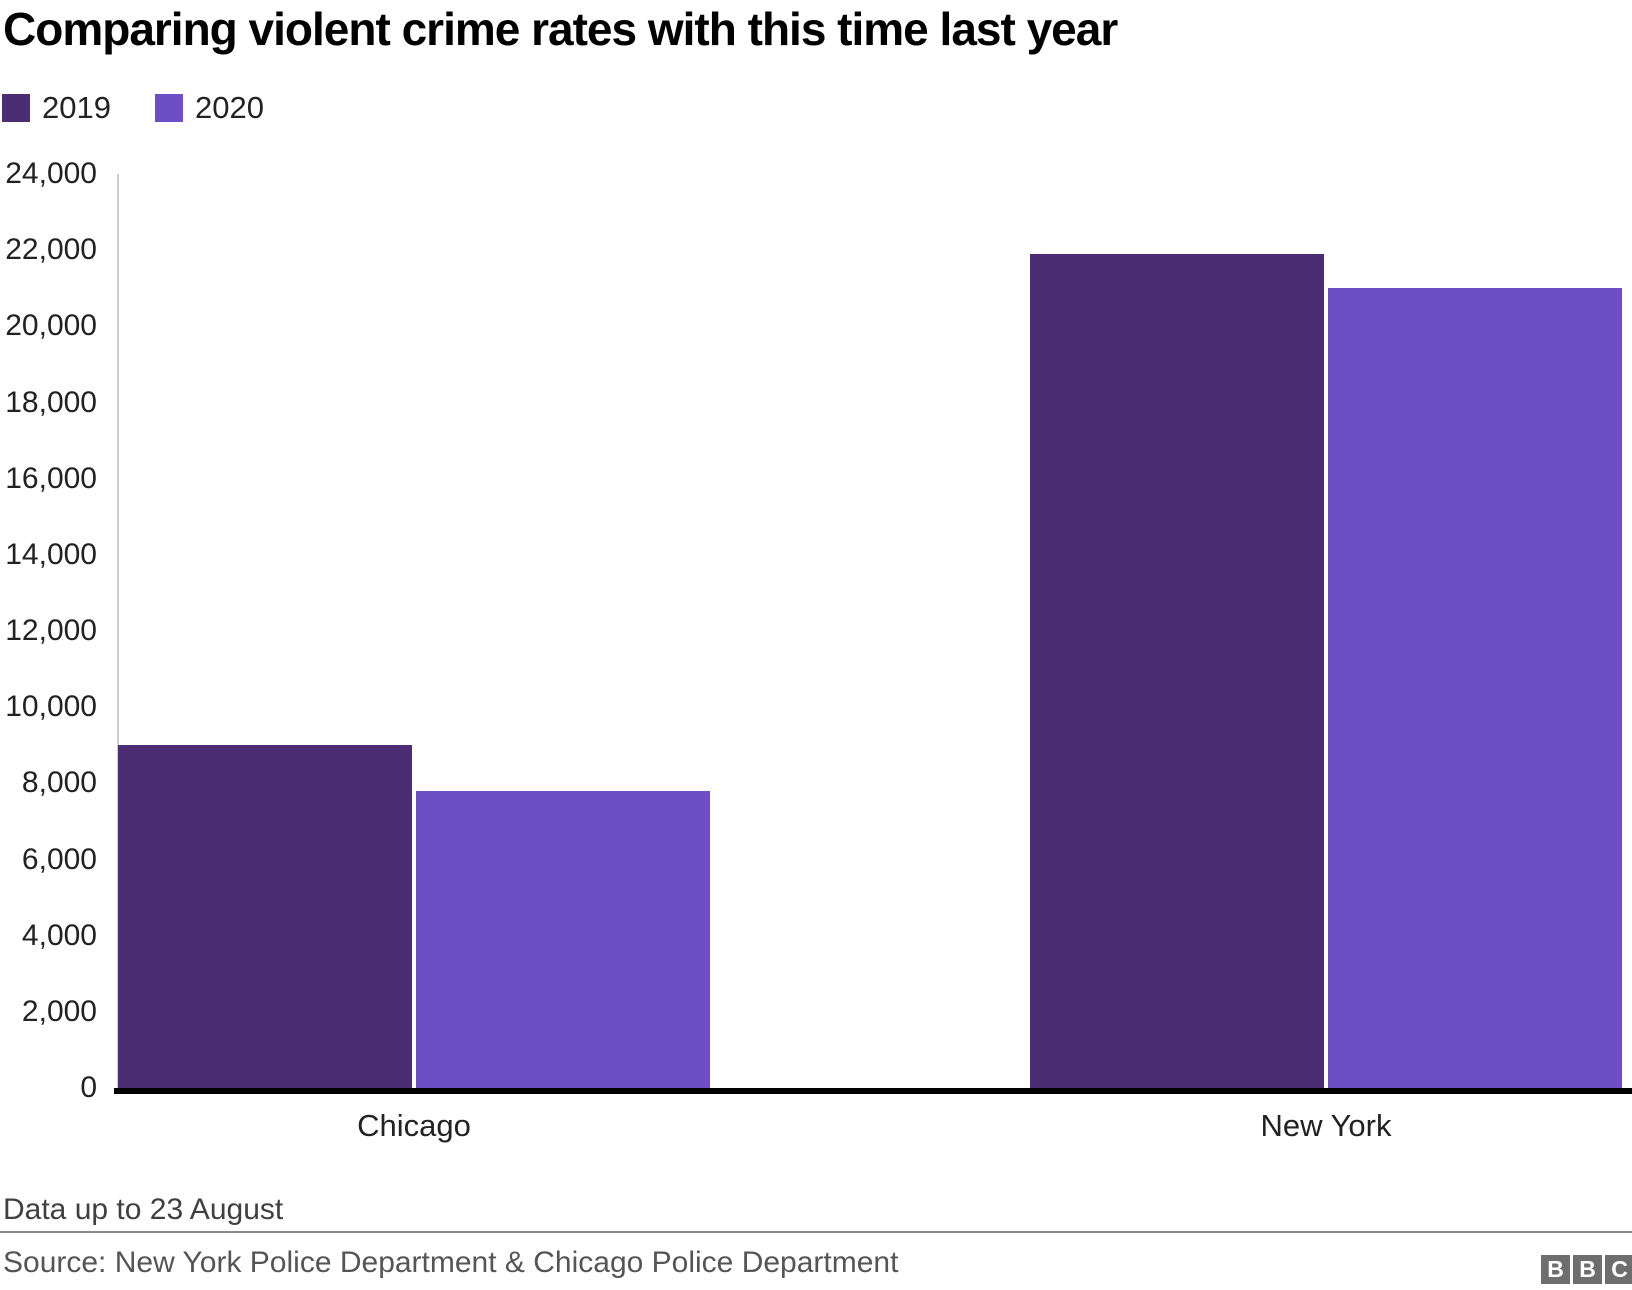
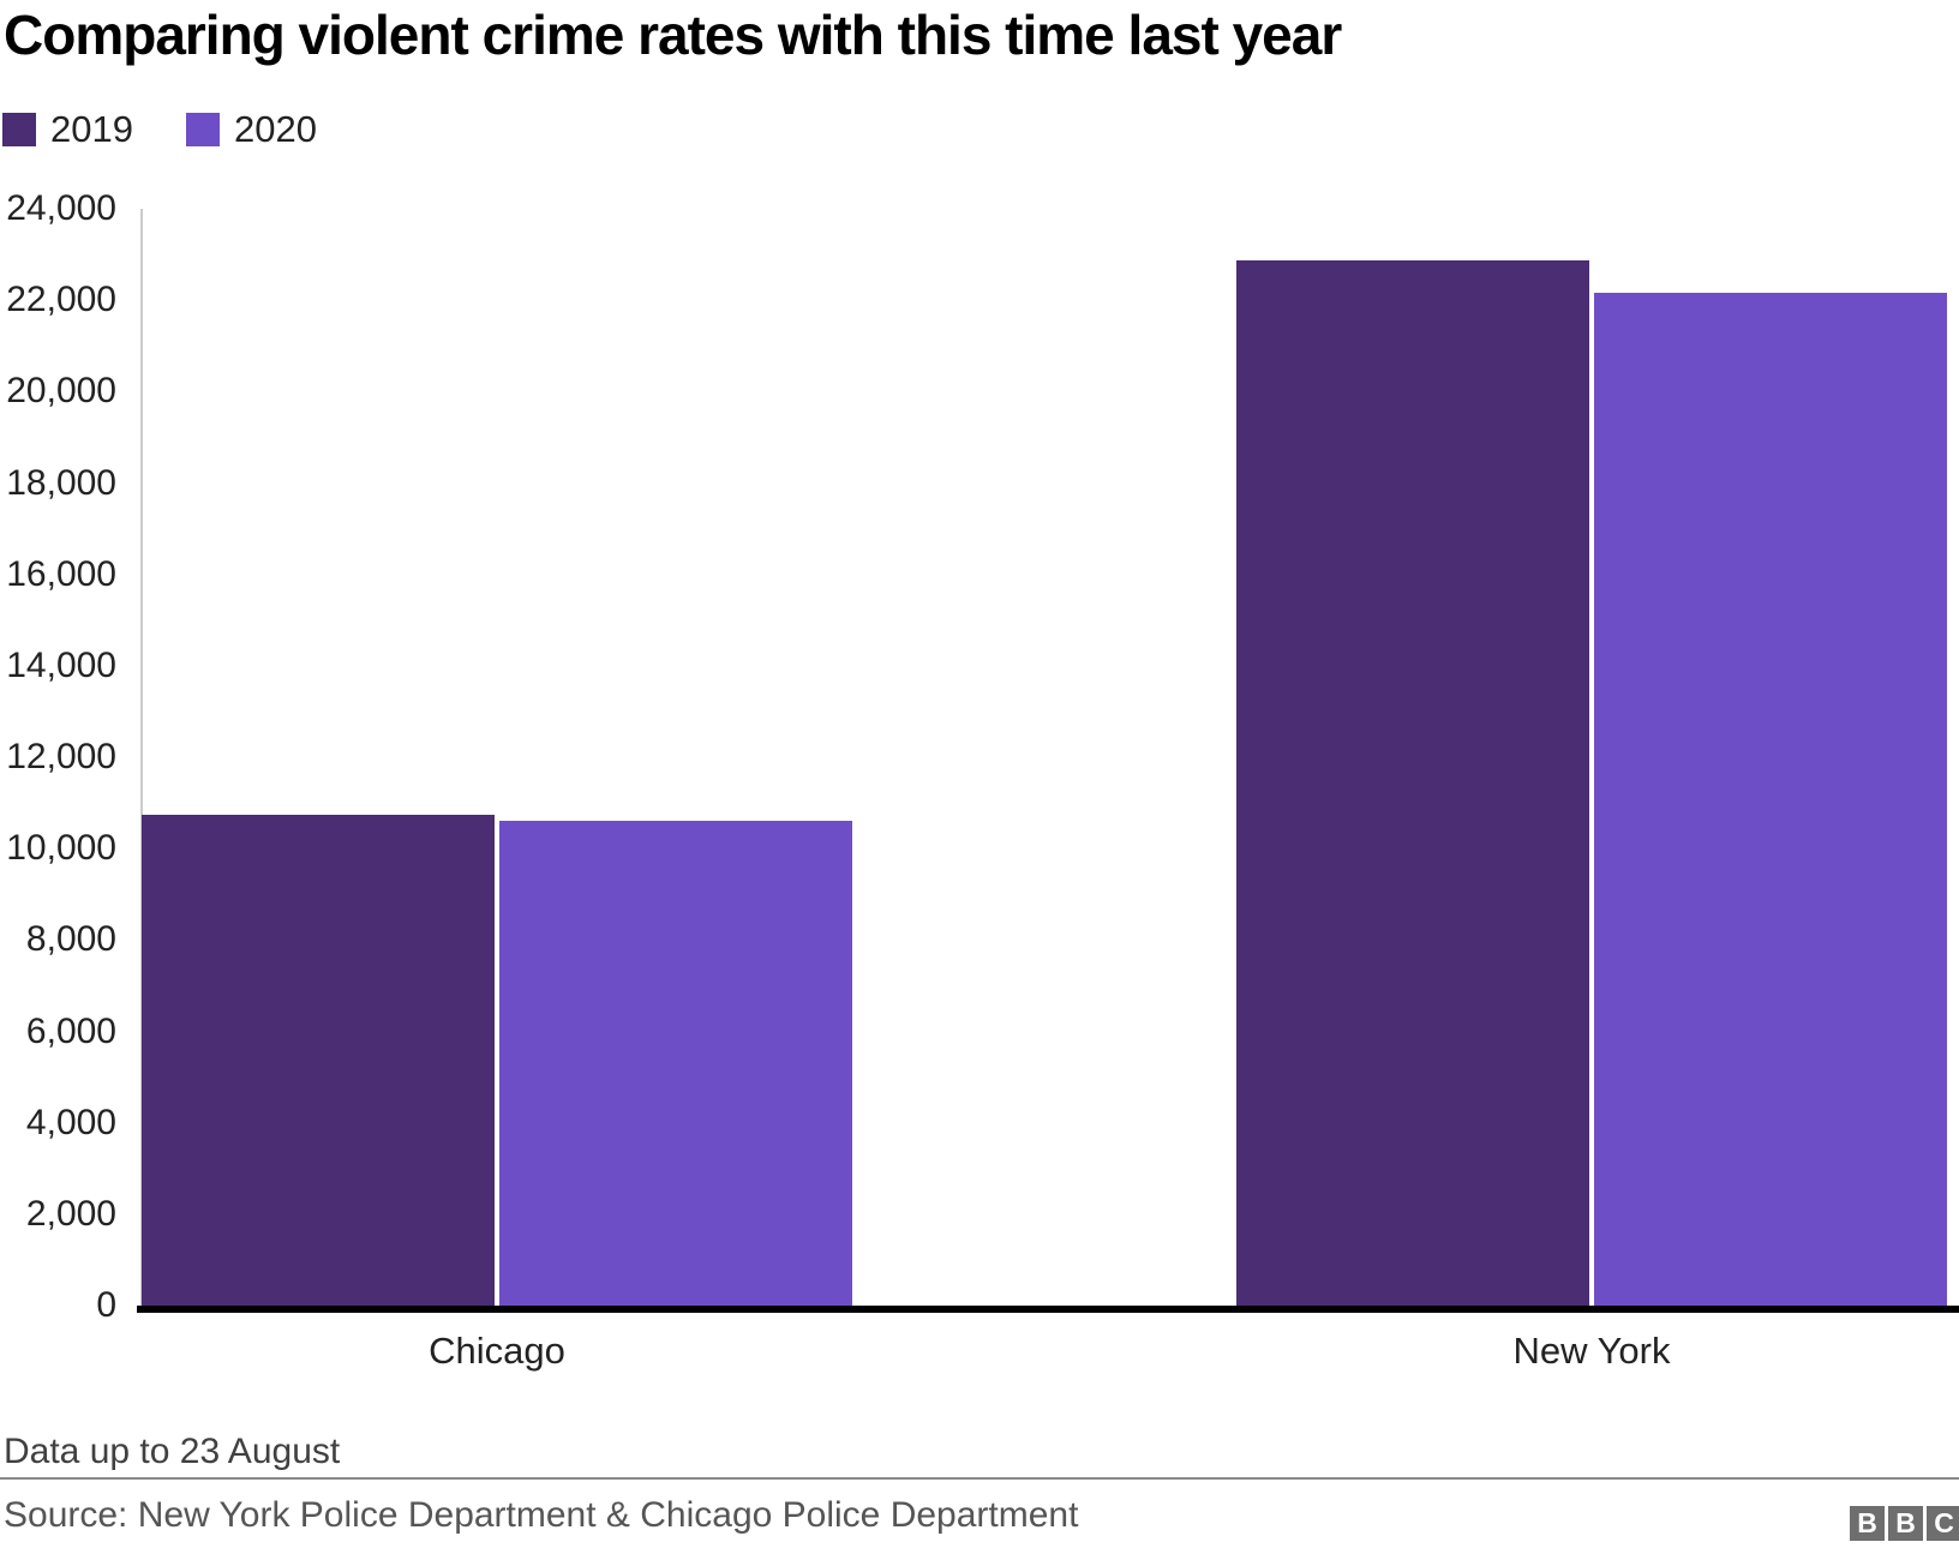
2019/Chicago: 9000 -> 10700
2020/Chicago: 7800 -> 10600
2019/New York: 21900 -> 22900
2020/New York: 21000 -> 22200
